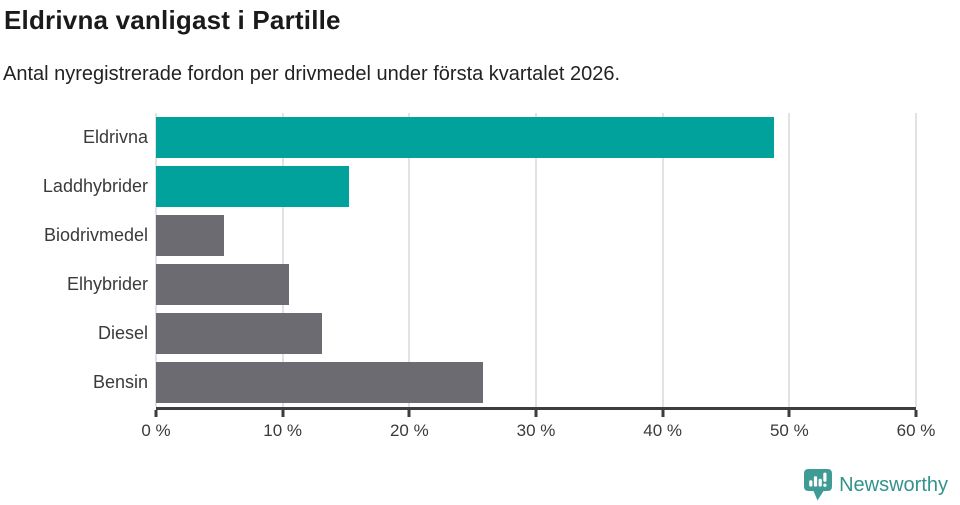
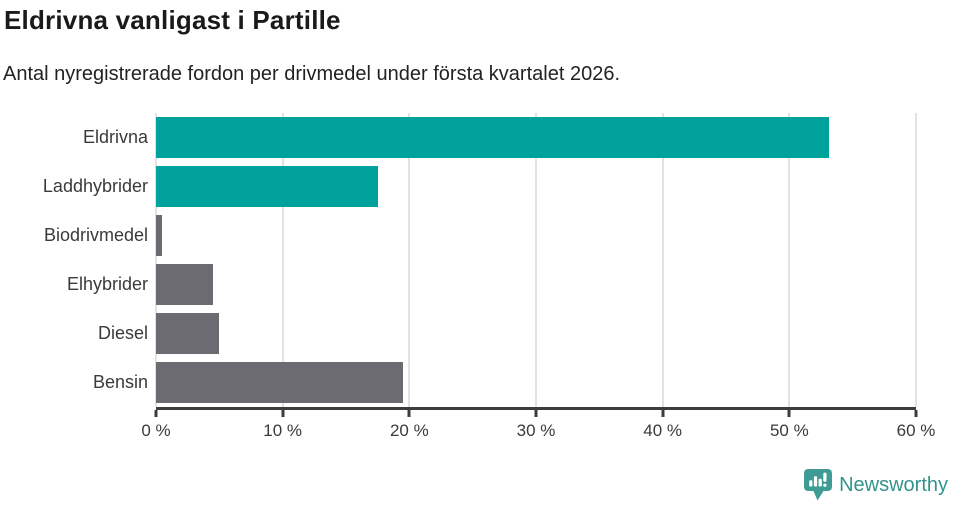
Eldrivna: 48.8% -> 53.1%
Laddhybrider: 15.2% -> 17.5%
Biodrivmedel: 5.4% -> 0.5%
Elhybrider: 10.5% -> 4.5%
Diesel: 13.1% -> 5.0%
Bensin: 25.8% -> 19.5%
